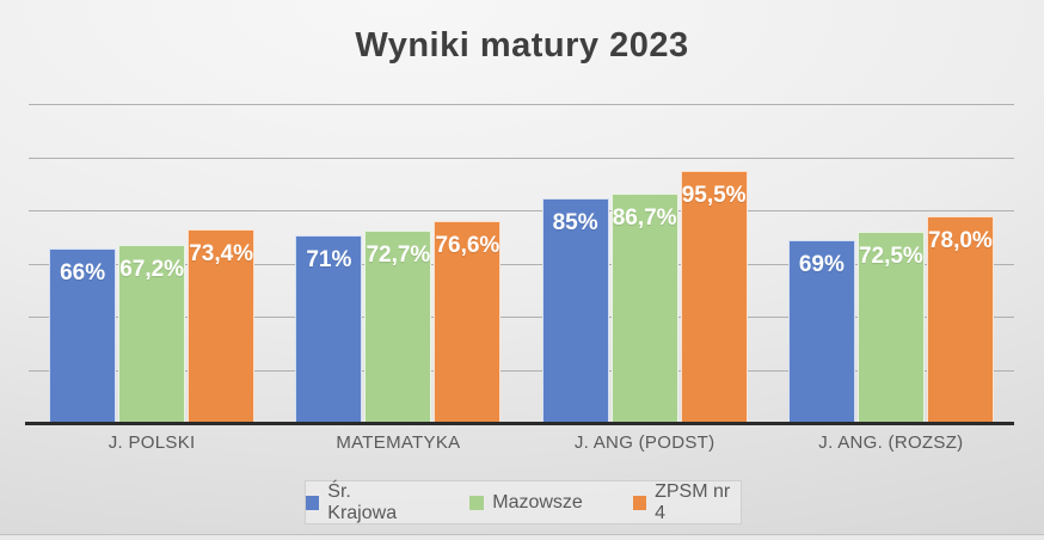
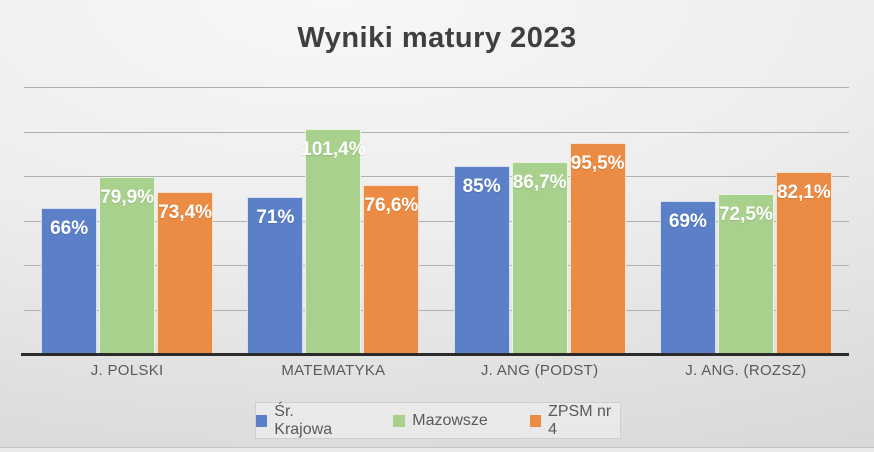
Mazowsze/J. POLSKI: 67,2% -> 79,9%
Mazowsze/MATEMATYKA: 72,7% -> 101,4%
ZPSM nr 4/J. ANG. (ROZSZ): 78,0% -> 82,1%
